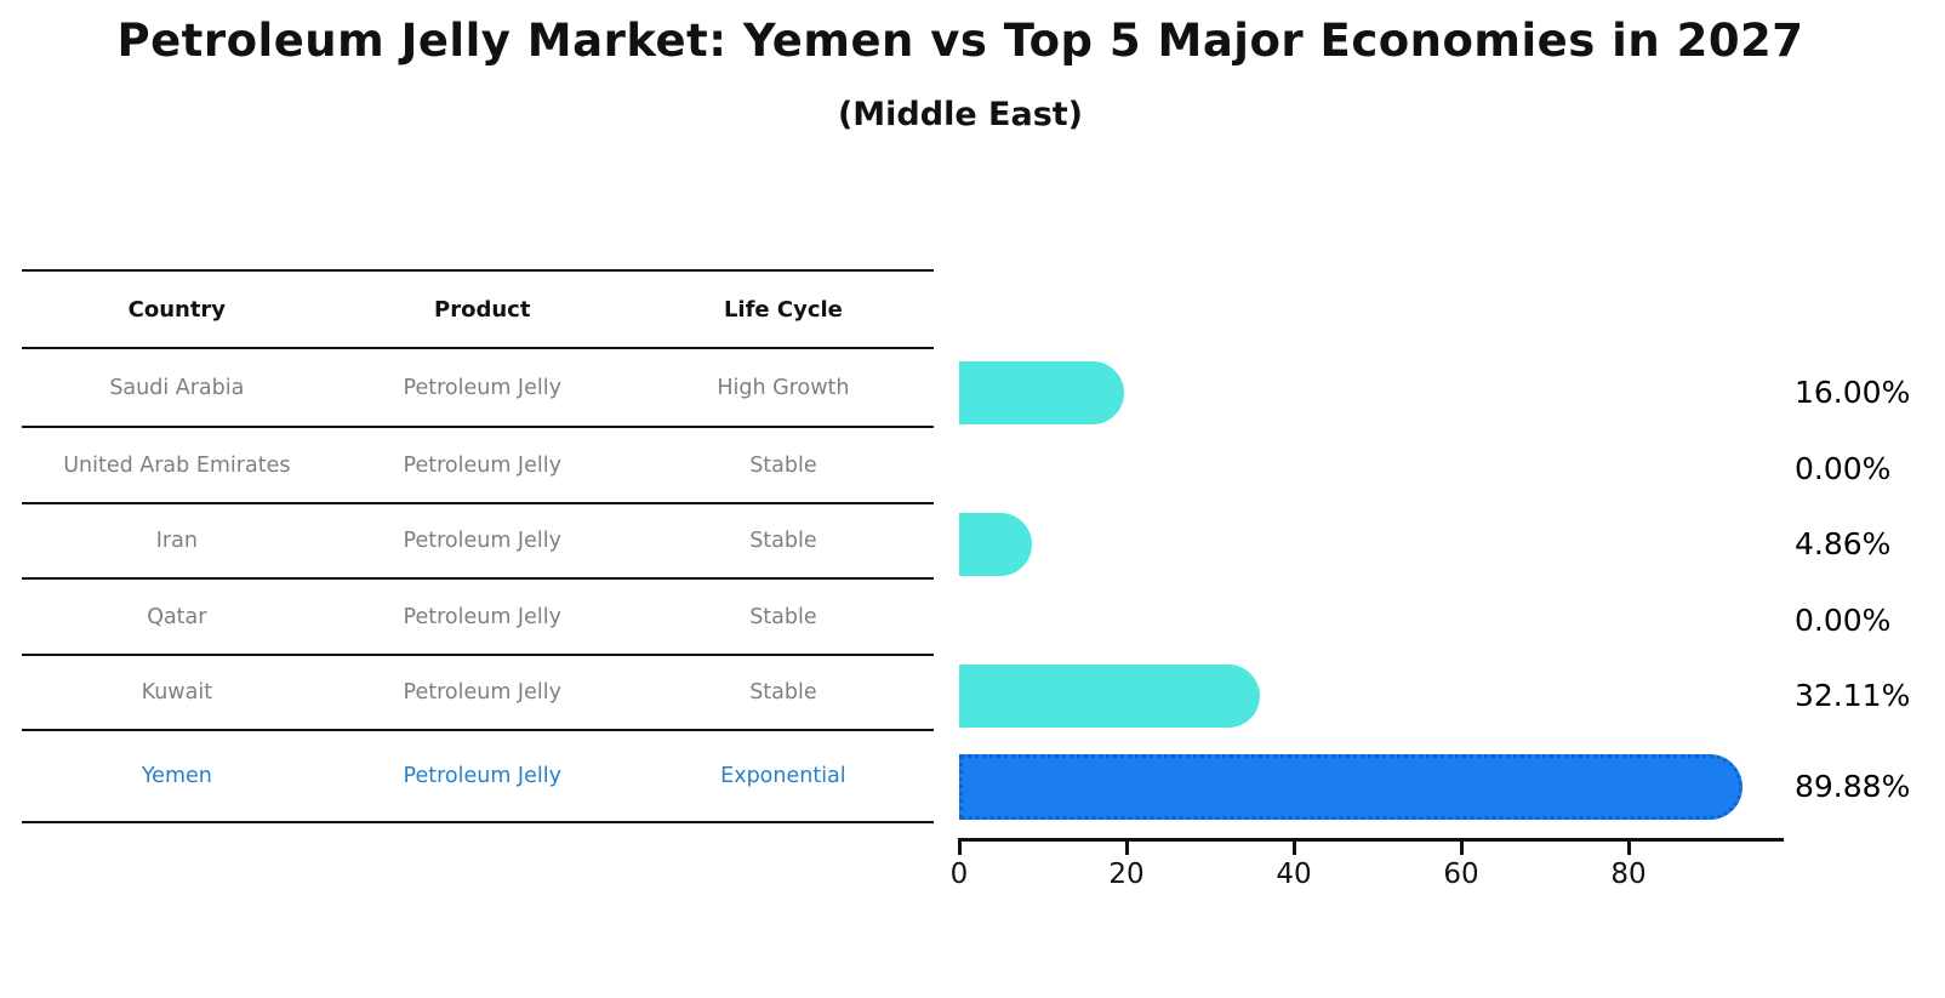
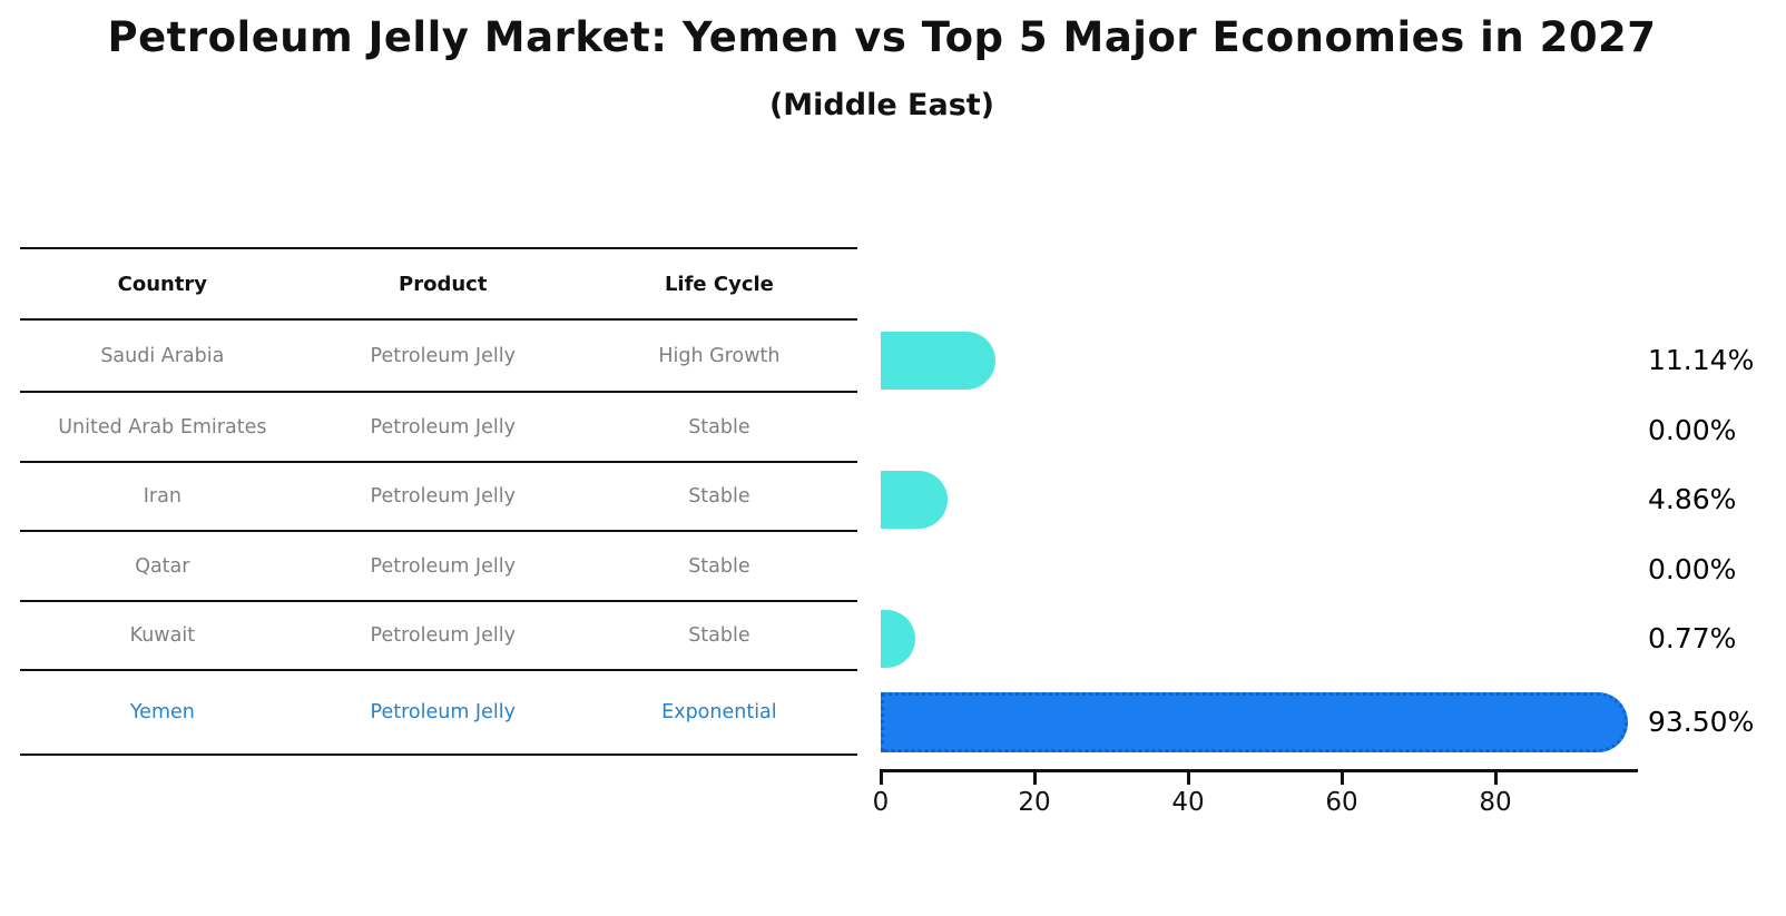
Saudi Arabia: 16.00% -> 11.14%
Kuwait: 32.11% -> 0.77%
Yemen: 89.88% -> 93.50%
